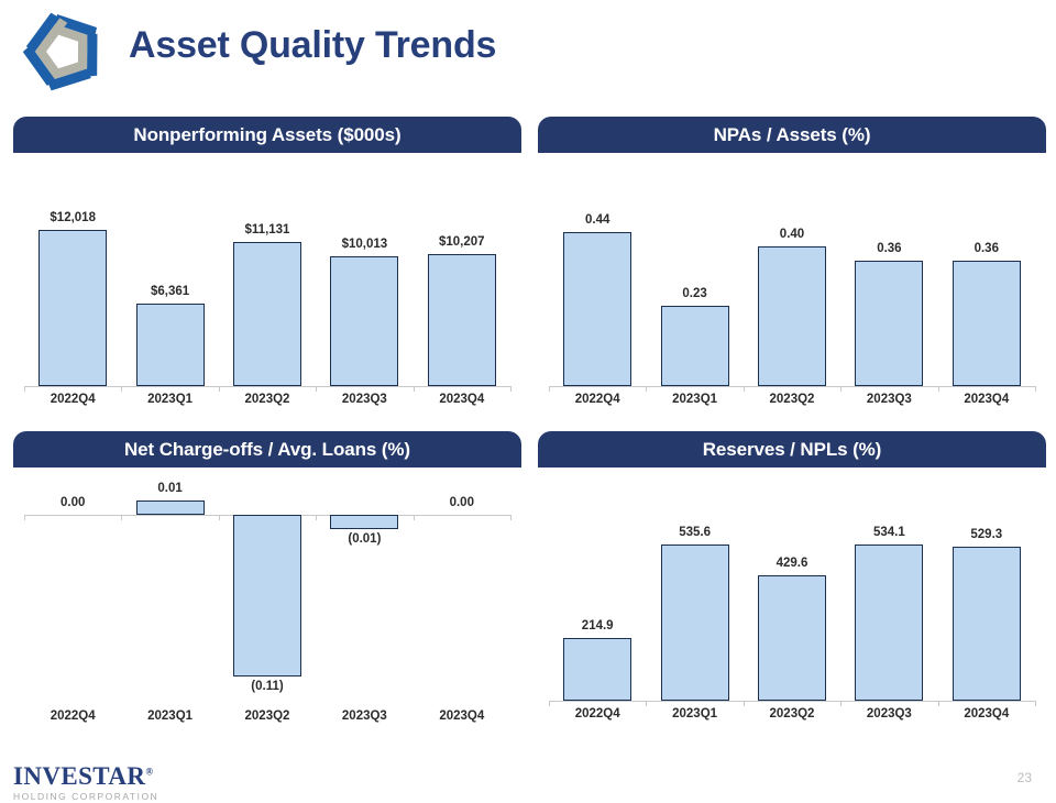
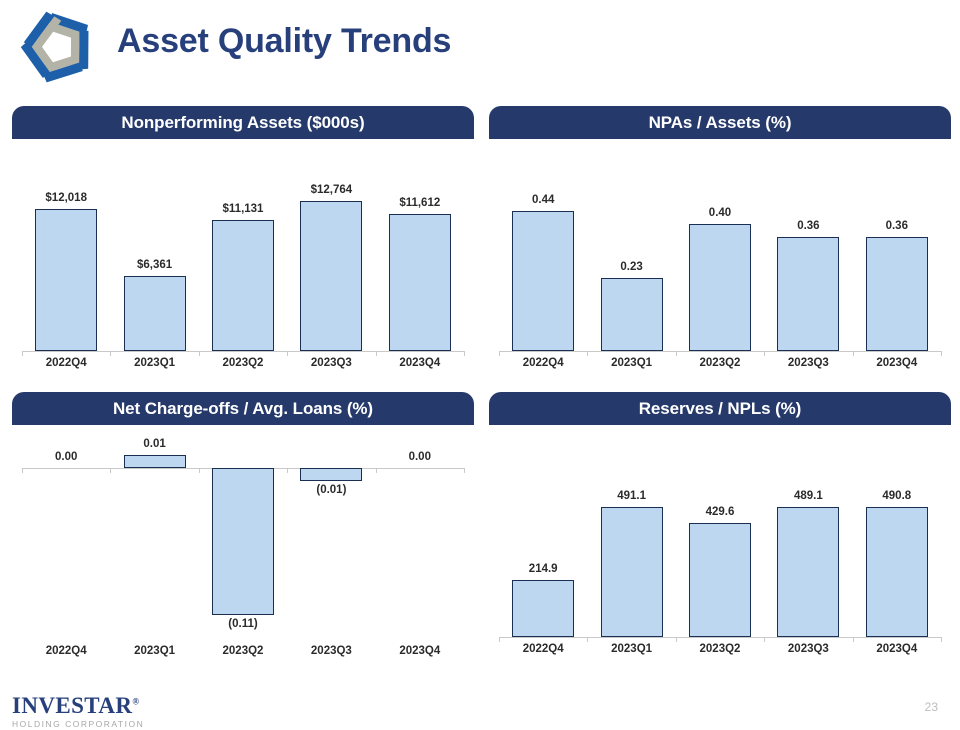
Nonperforming Assets ($000s)/2023Q3: $10,013 -> $12,764
Nonperforming Assets ($000s)/2023Q4: $10,207 -> $11,612
Reserves / NPLs (%)/2023Q1: 535.6 -> 491.1
Reserves / NPLs (%)/2023Q3: 534.1 -> 489.1
Reserves / NPLs (%)/2023Q4: 529.3 -> 490.8
